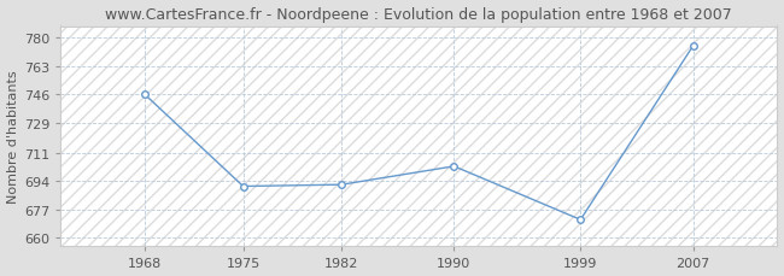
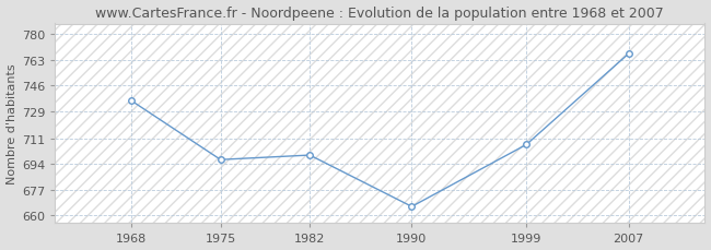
1968: 746 -> 736
1975: 691 -> 697
1982: 692 -> 700
1990: 703 -> 666
1999: 671 -> 707
2007: 775 -> 767
